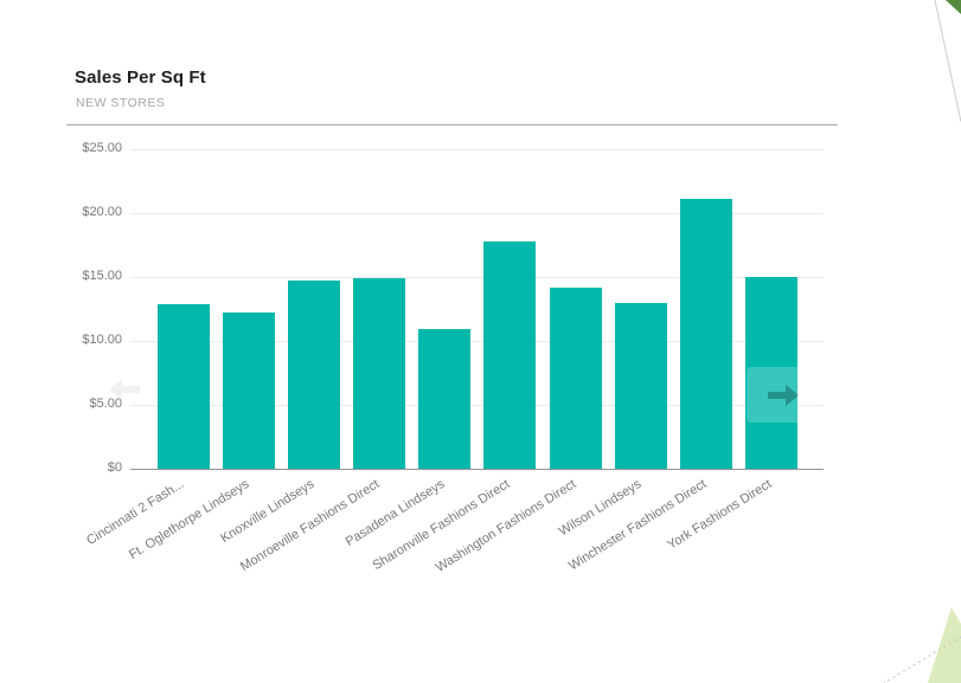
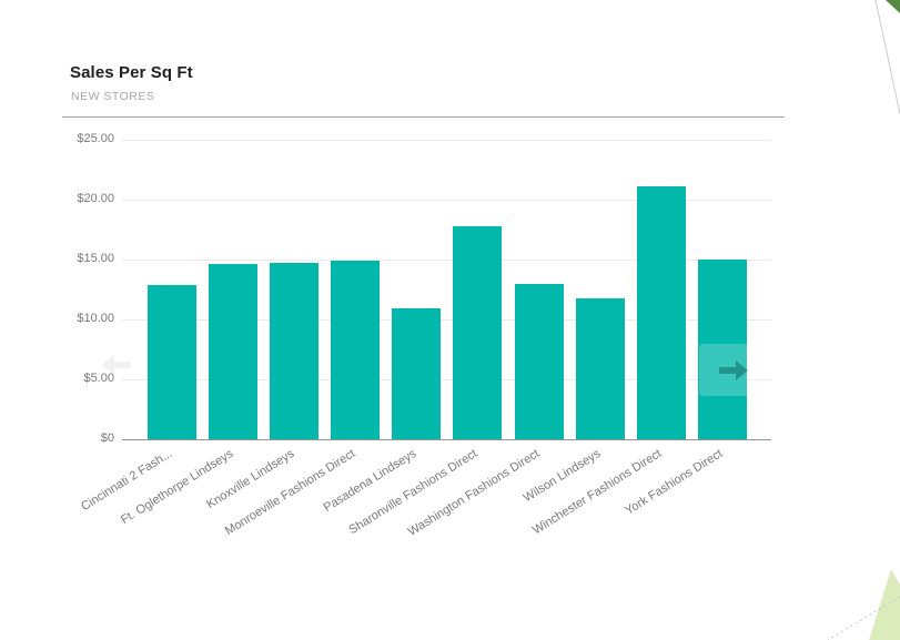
Ft. Oglethorpe Lindseys: $12.2 -> $14.6
Washington Fashions Direct: $14.2 -> $13.0
Wilson Lindseys: $13.0 -> $11.8
